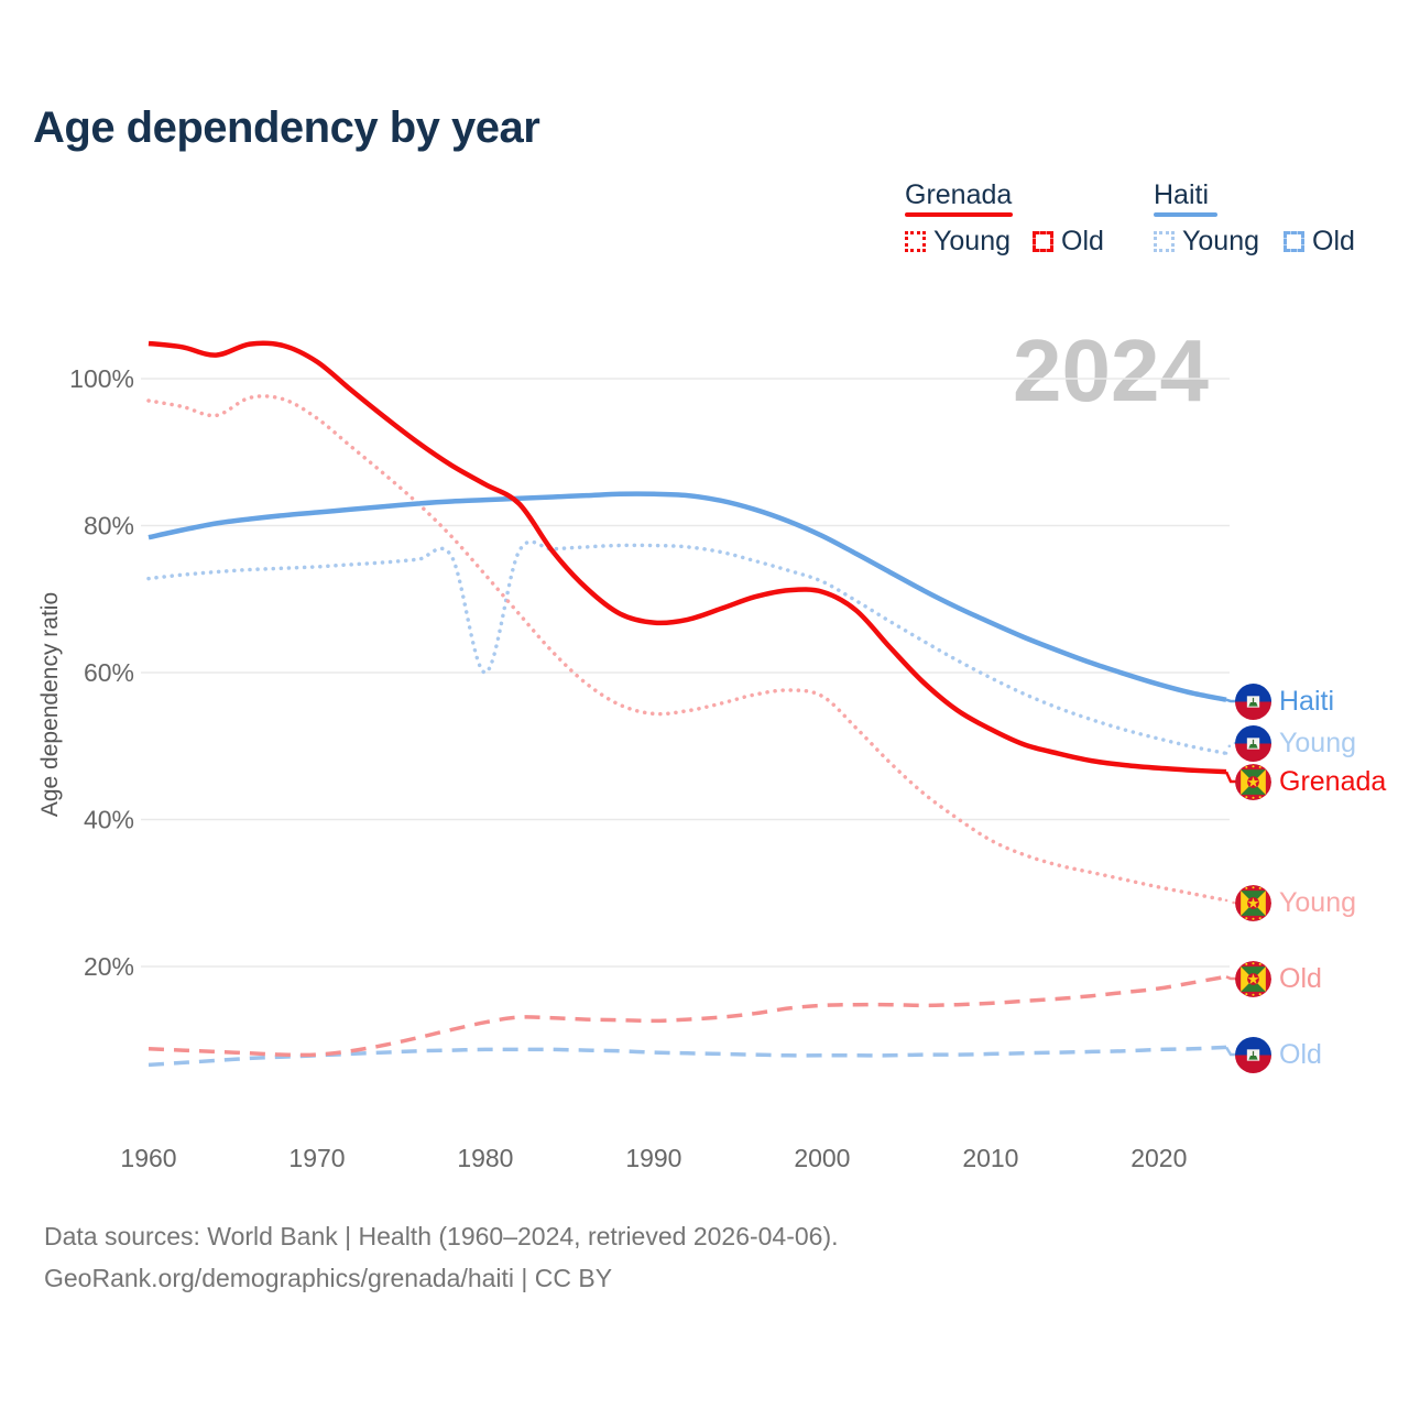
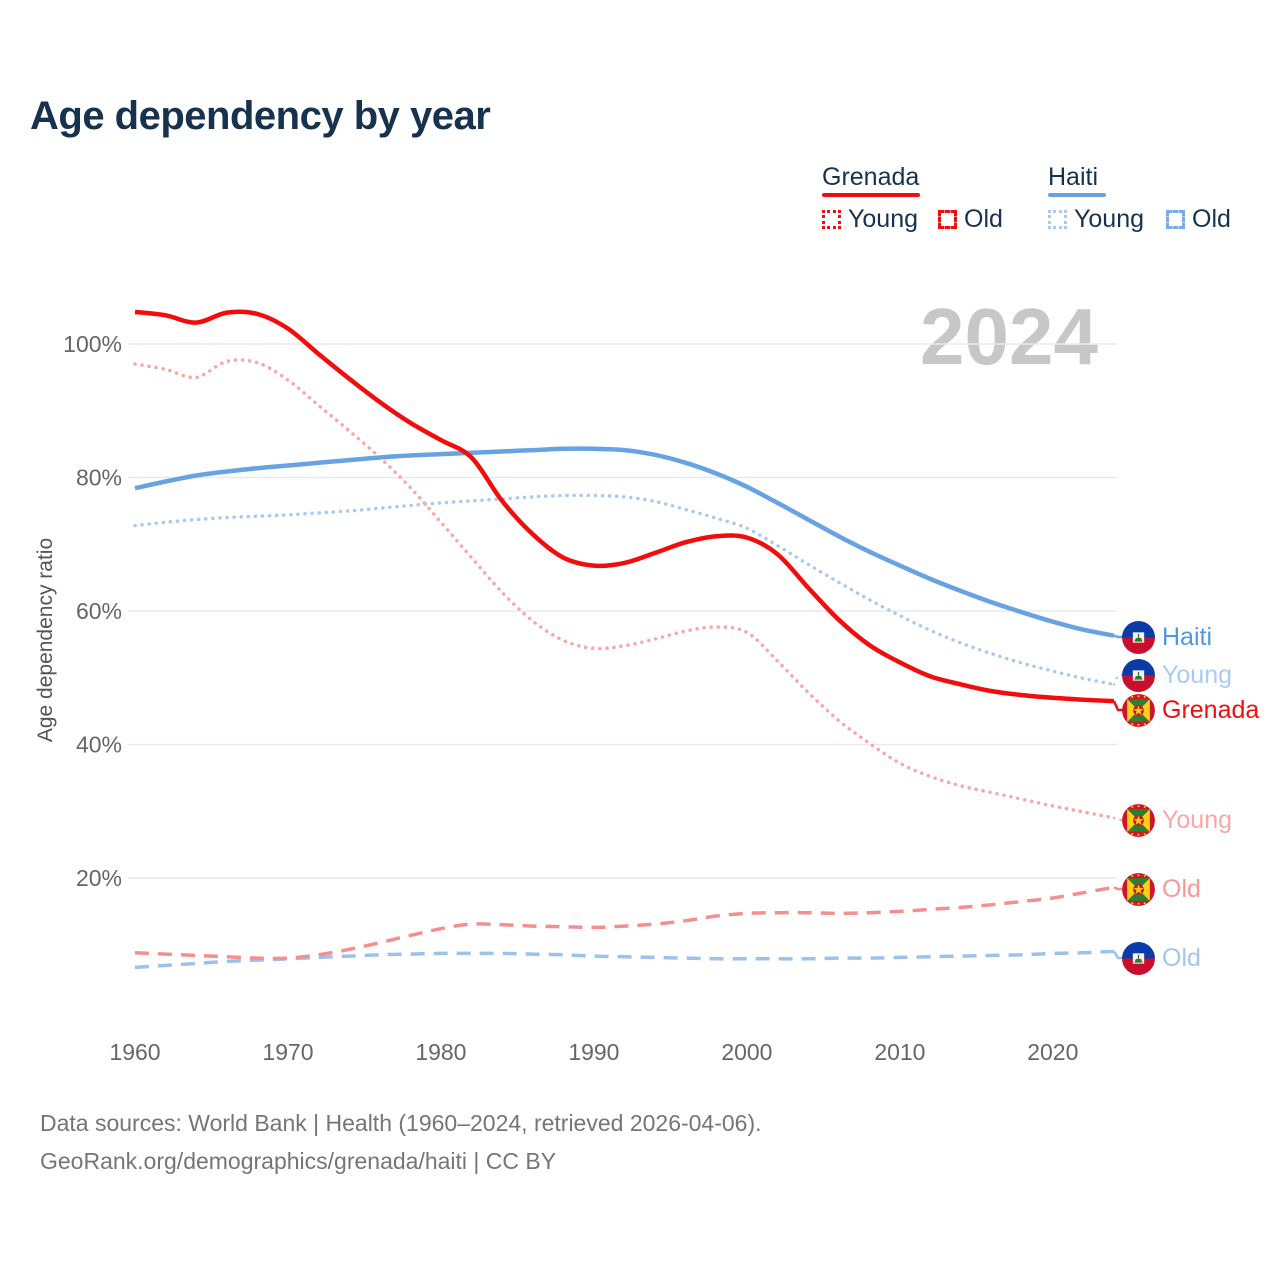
Haiti Young/1980: 60% -> 76%
